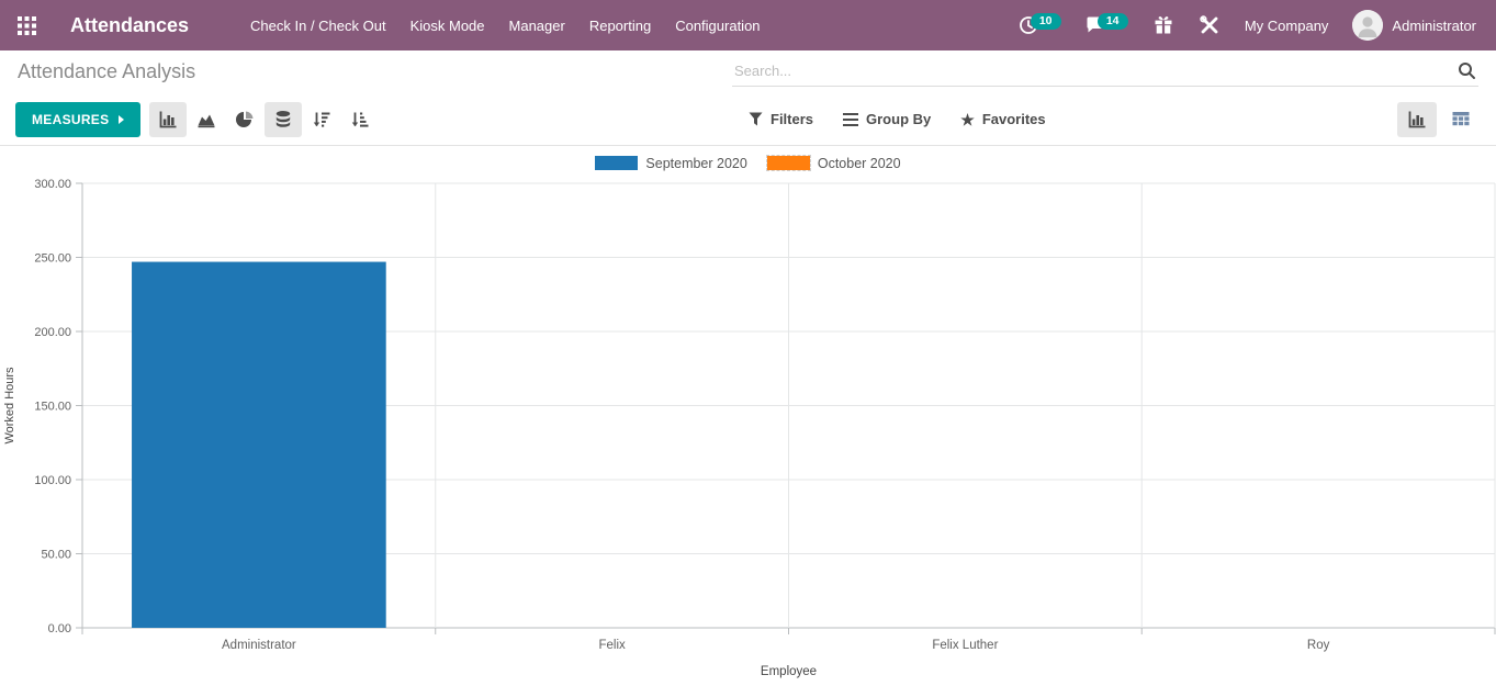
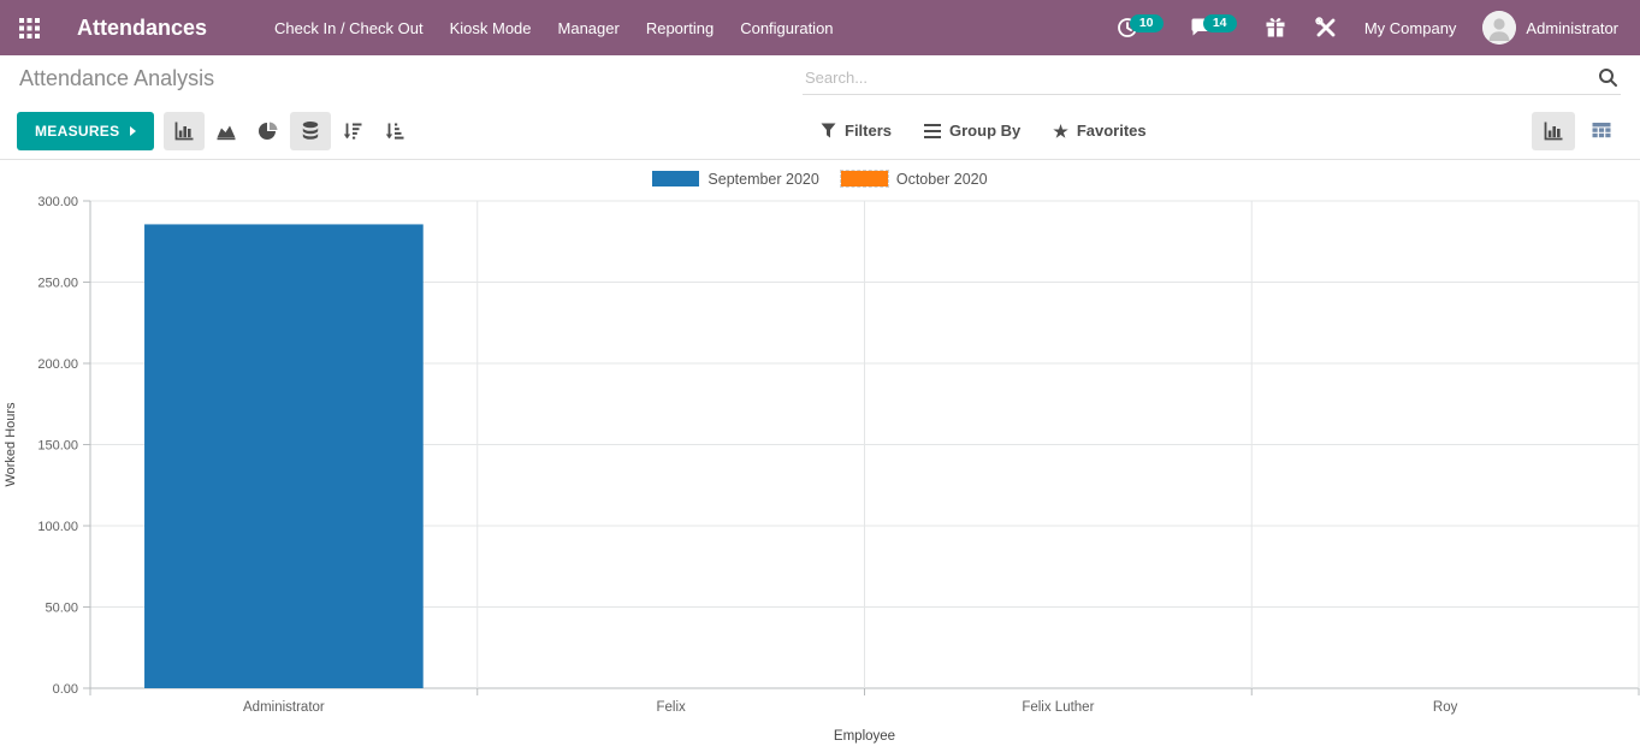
September 2020/Administrator: 247 -> 286
